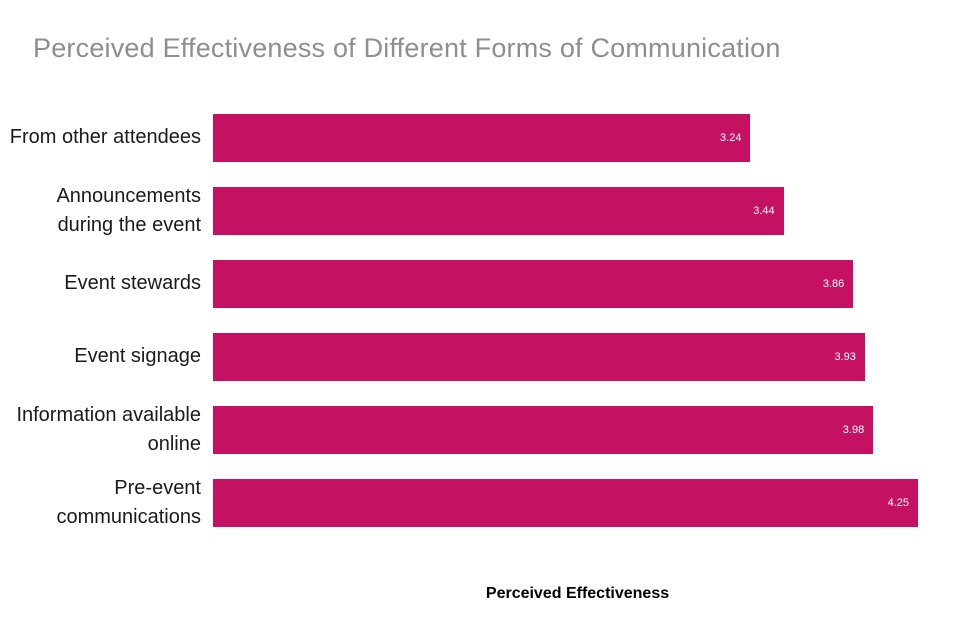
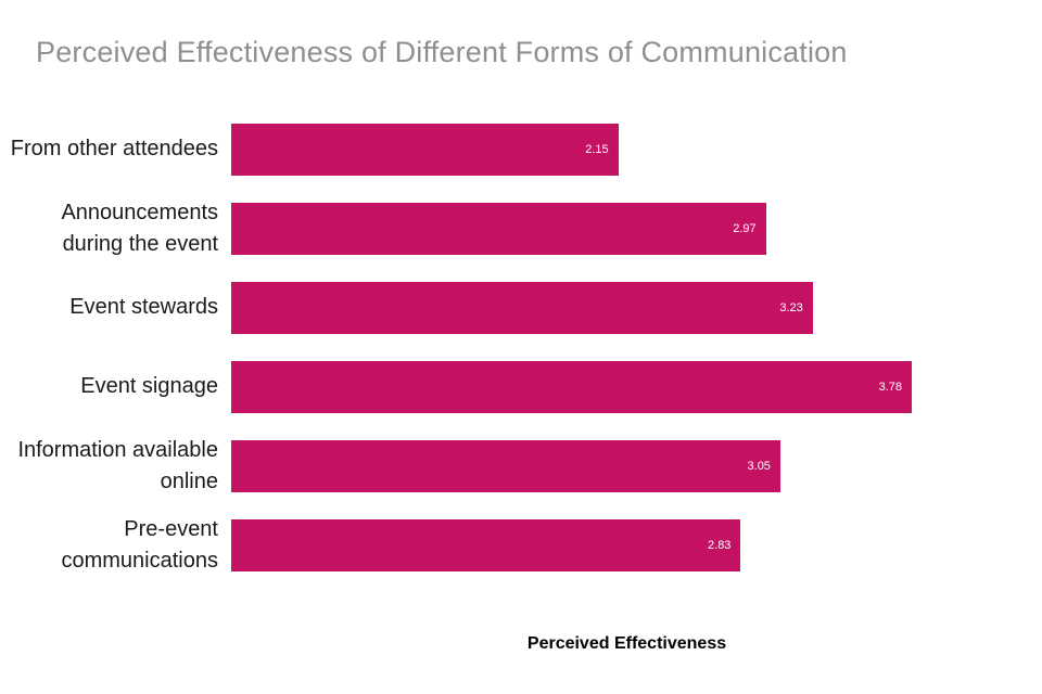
From other attendees: 3.24 -> 2.15
Announcements during the event: 3.44 -> 2.97
Event stewards: 3.86 -> 3.23
Event signage: 3.93 -> 3.78
Information available online: 3.98 -> 3.05
Pre-event communications: 4.25 -> 2.83
